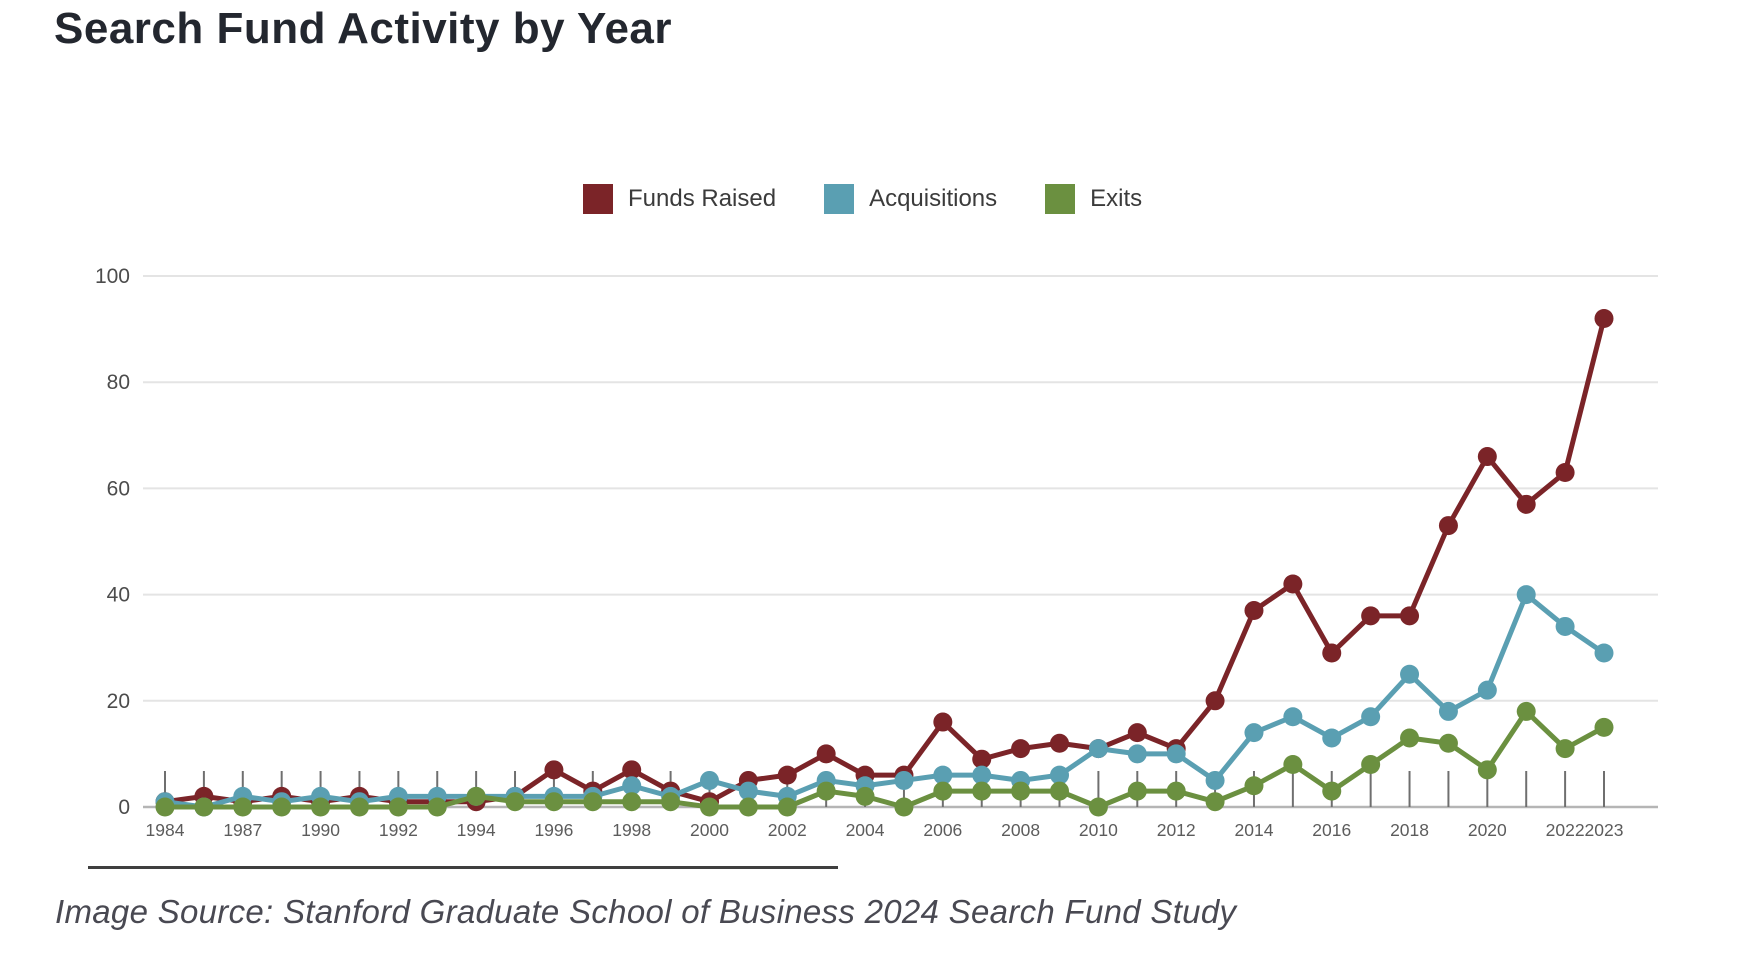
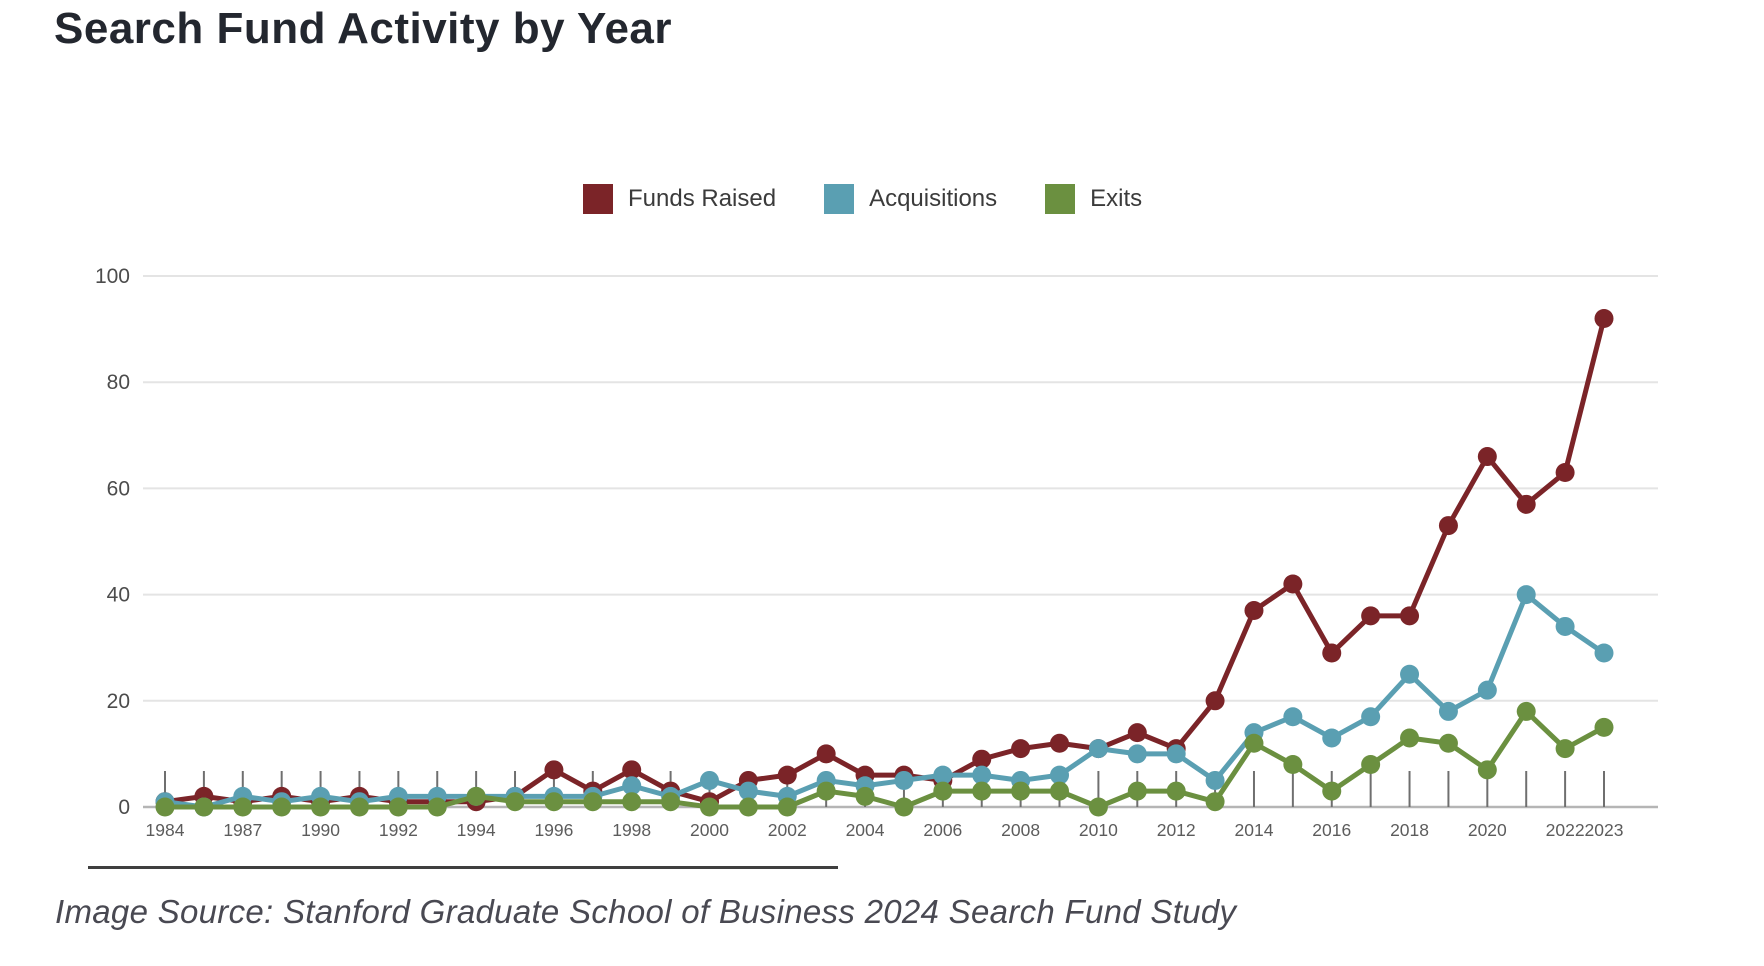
Funds Raised/2006: 16 -> 5
Exits/2014: 4 -> 12
